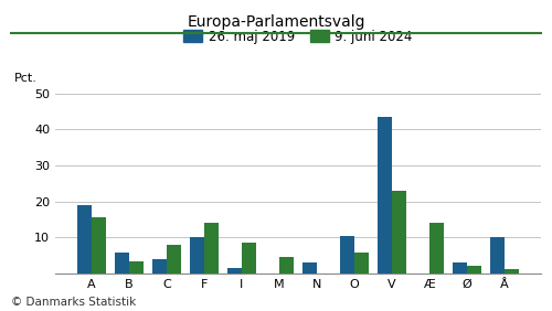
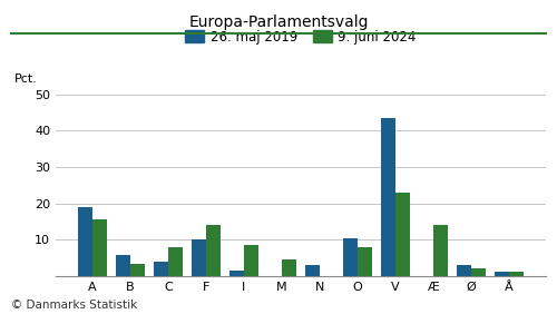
9. juni 2024/O: 6.0 -> 8.0
26. maj 2019/Å: 10.0 -> 1.2
